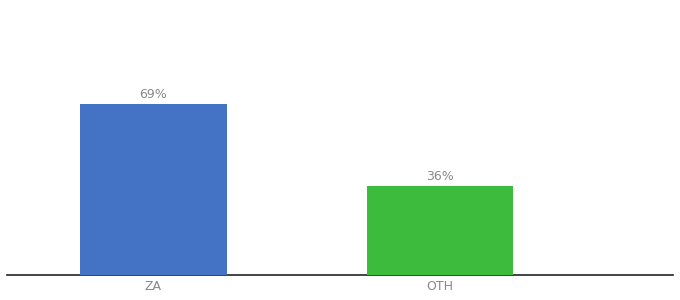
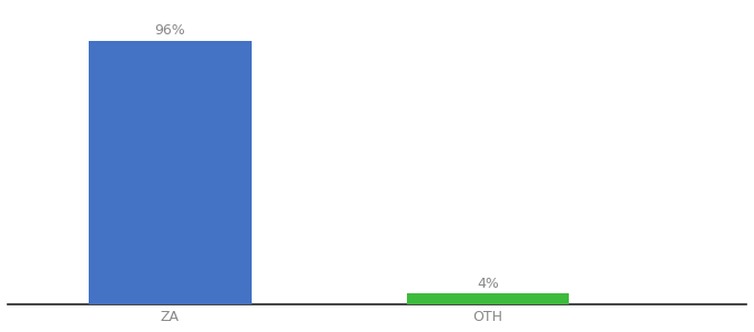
ZA: 69% -> 96%
OTH: 36% -> 4%
